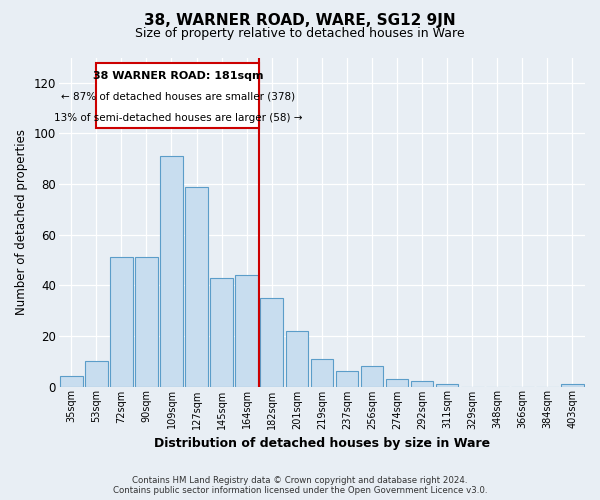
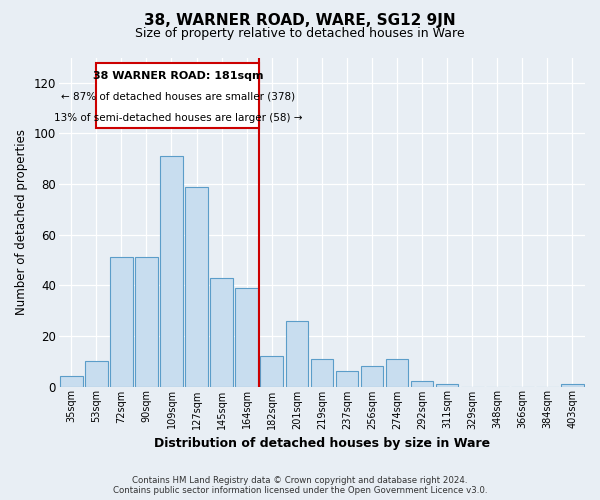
164sqm: 44 -> 39
182sqm: 35 -> 12
201sqm: 22 -> 26
274sqm: 3 -> 11
